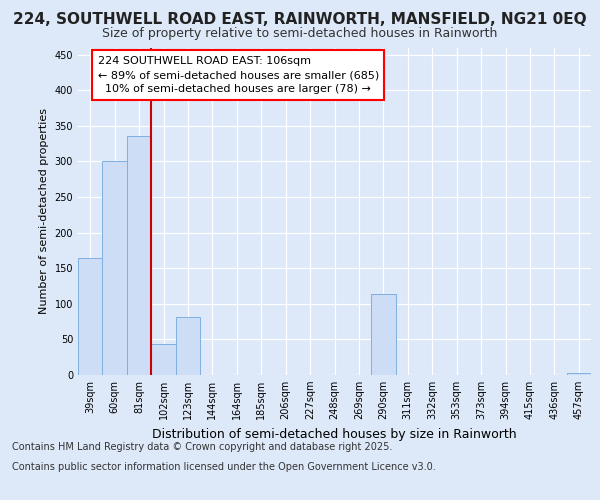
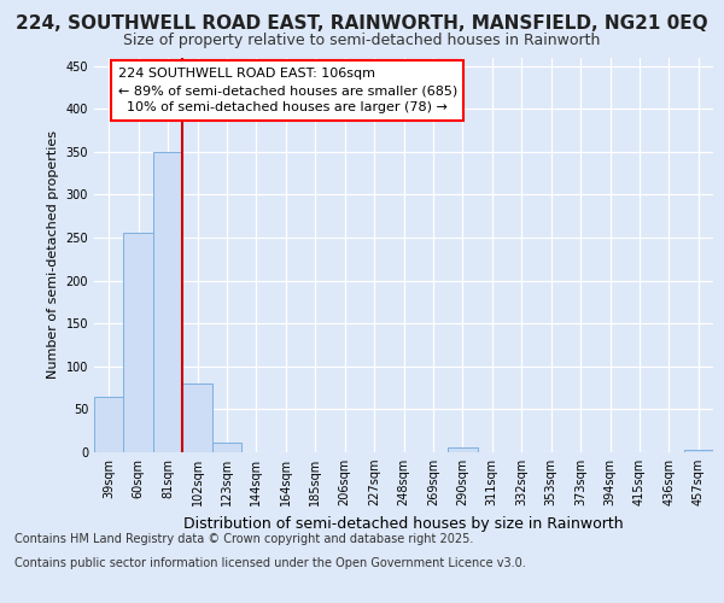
39sqm: 164 -> 65
60sqm: 300 -> 255
81sqm: 336 -> 350
102sqm: 44 -> 80
123sqm: 82 -> 11
290sqm: 114 -> 5
